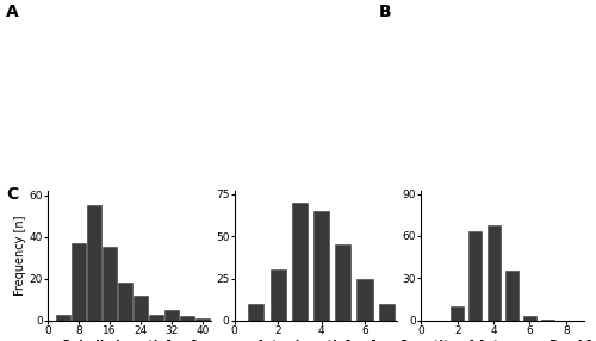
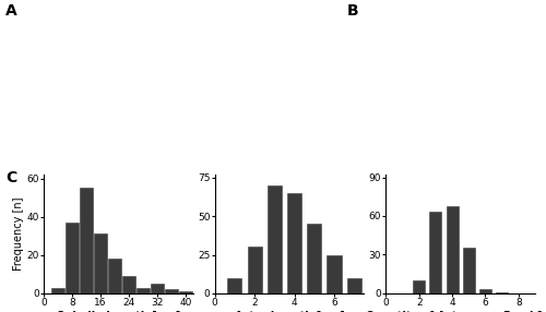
16: 35 -> 31
24: 12 -> 9
